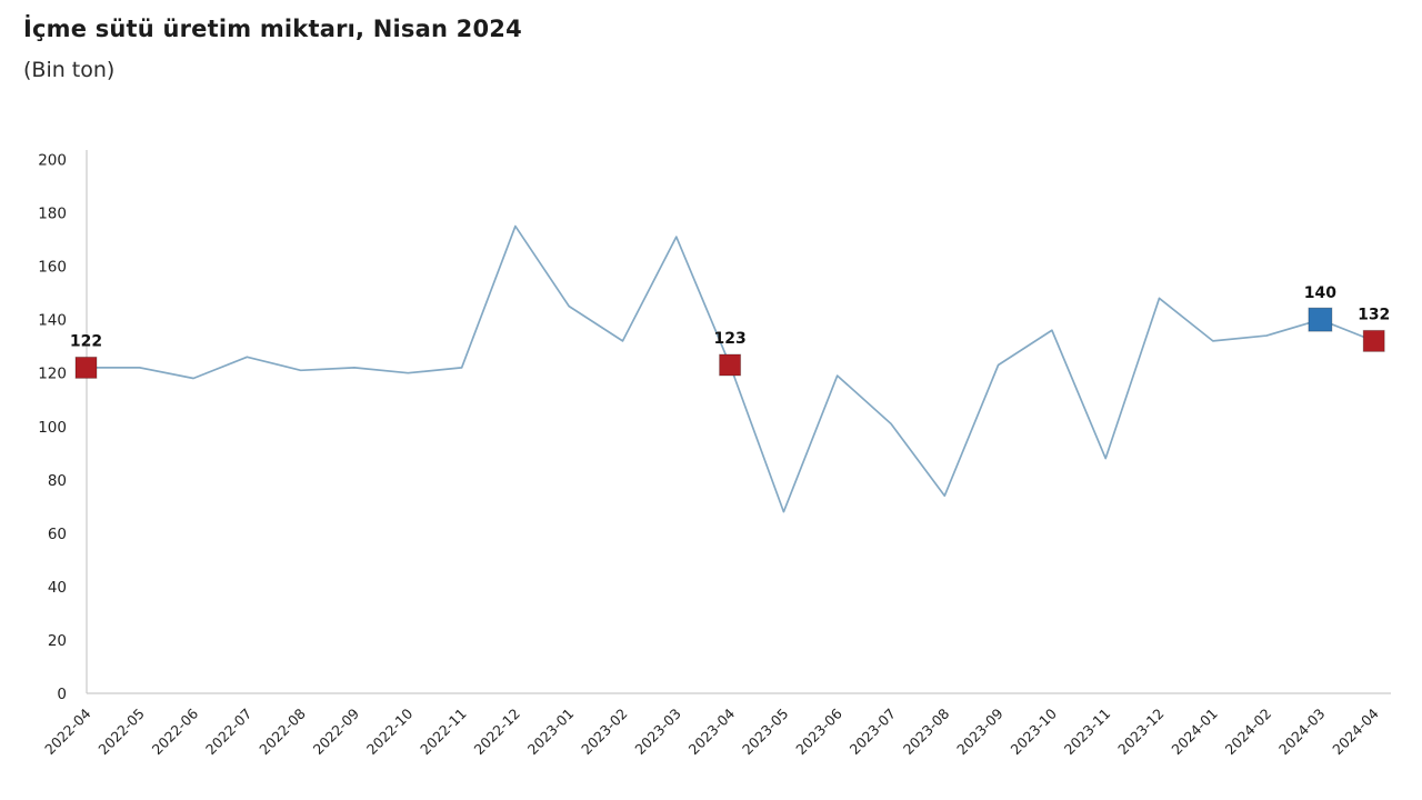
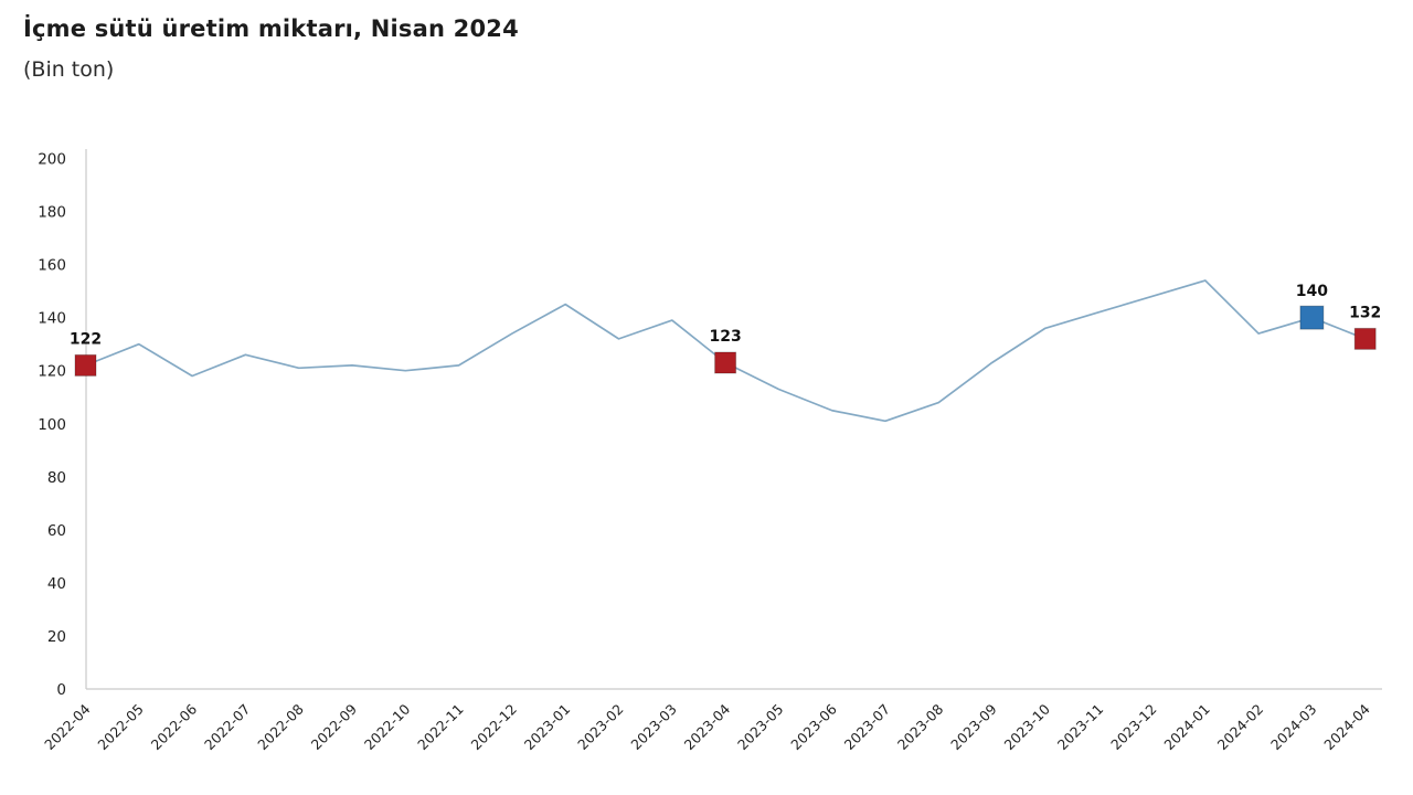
2022-05: 122 -> 130
2022-12: 175 -> 134
2023-03: 171 -> 139
2023-05: 68 -> 113
2023-06: 119 -> 105
2023-08: 74 -> 108
2023-11: 88 -> 142
2024-01: 132 -> 154
